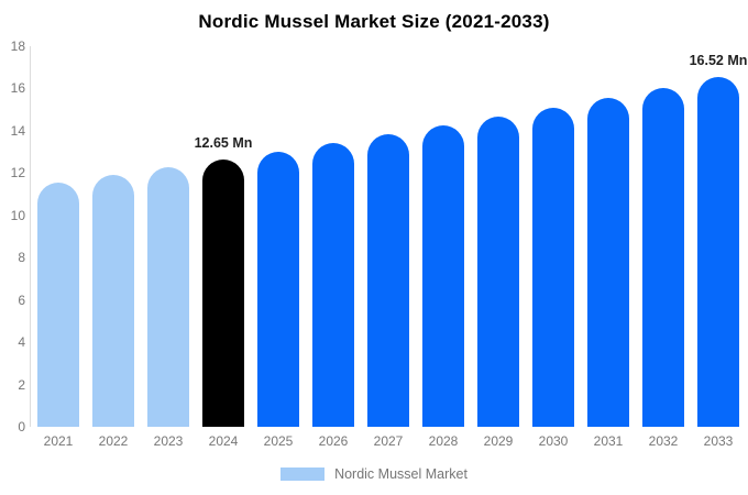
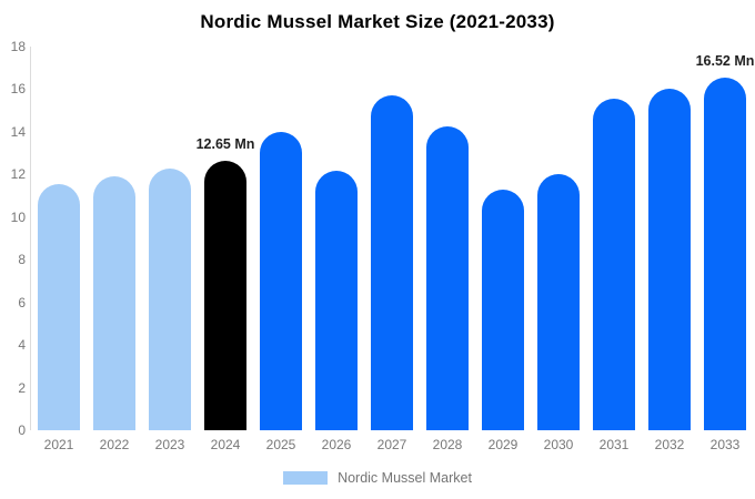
2025: 13.0 -> 14.0
2026: 13.4 -> 12.2
2027: 13.8 -> 15.7
2029: 14.7 -> 11.3
2030: 15.1 -> 12.0
